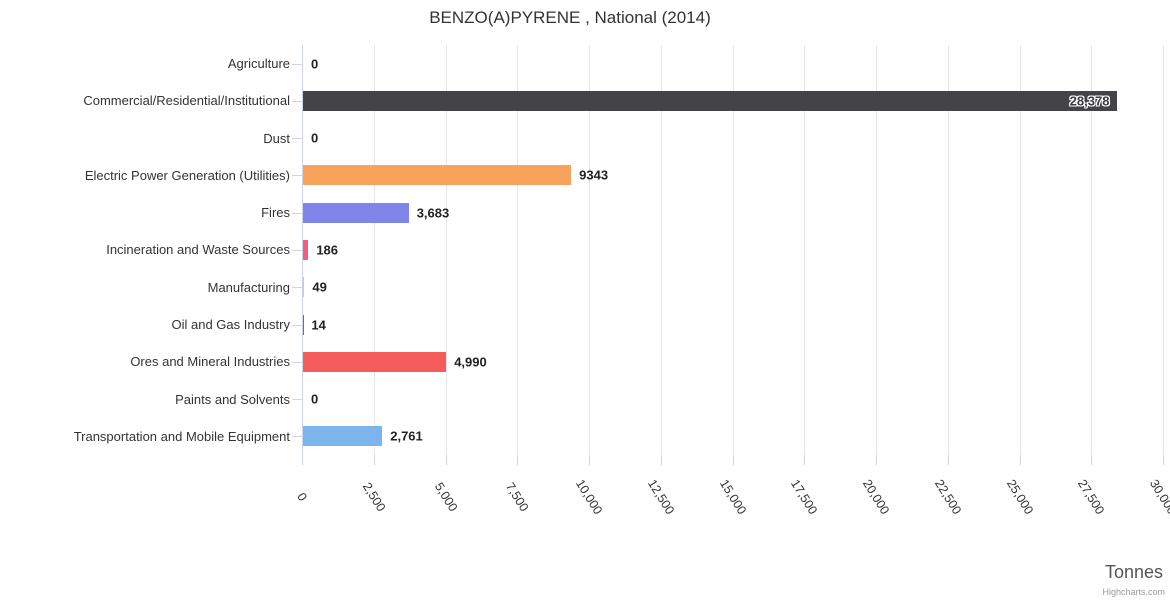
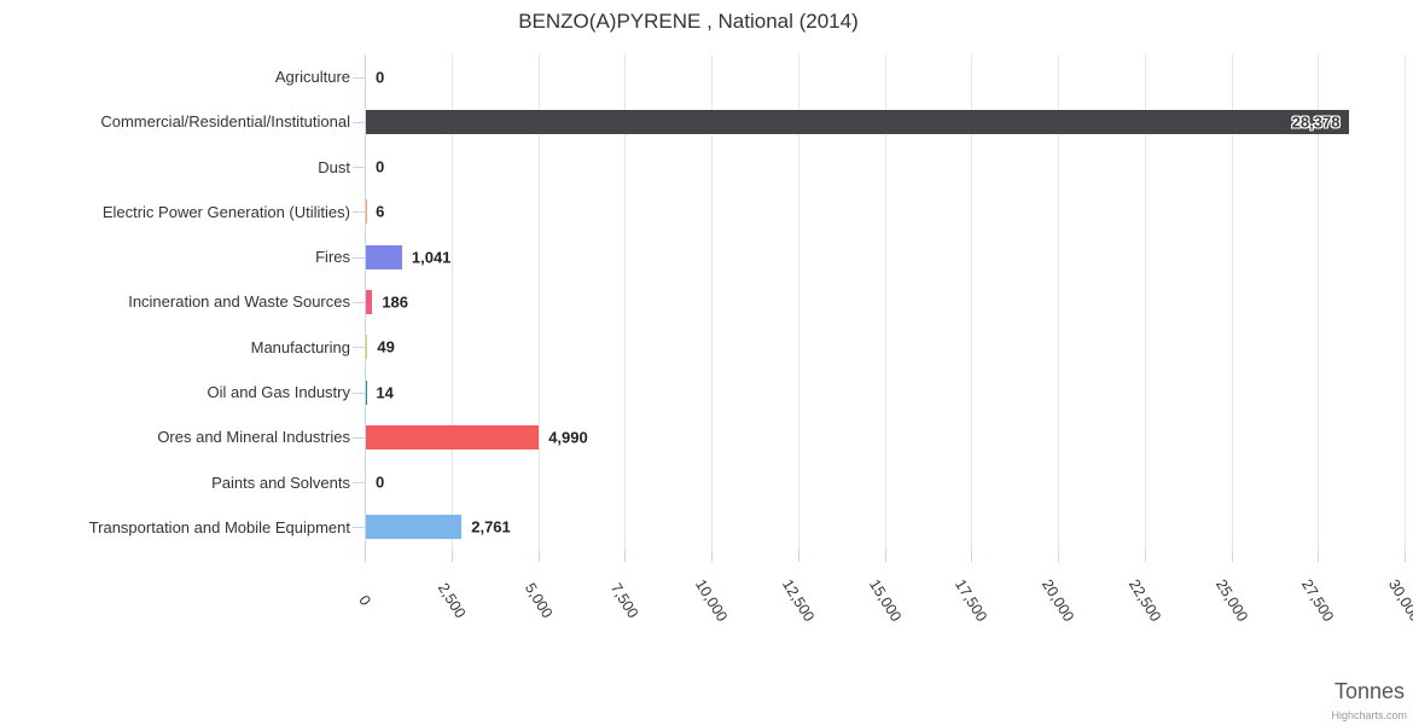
Electric Power Generation (Utilities): 9343 -> 6
Fires: 3,683 -> 1,041
